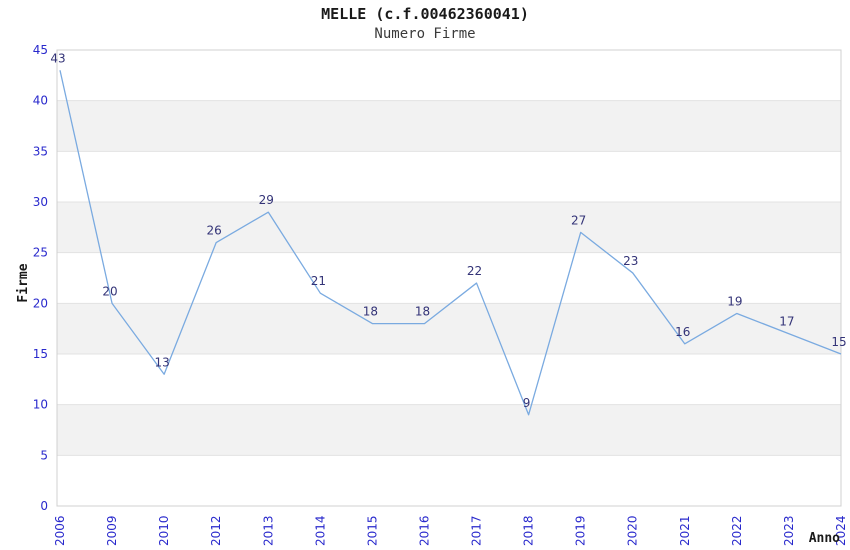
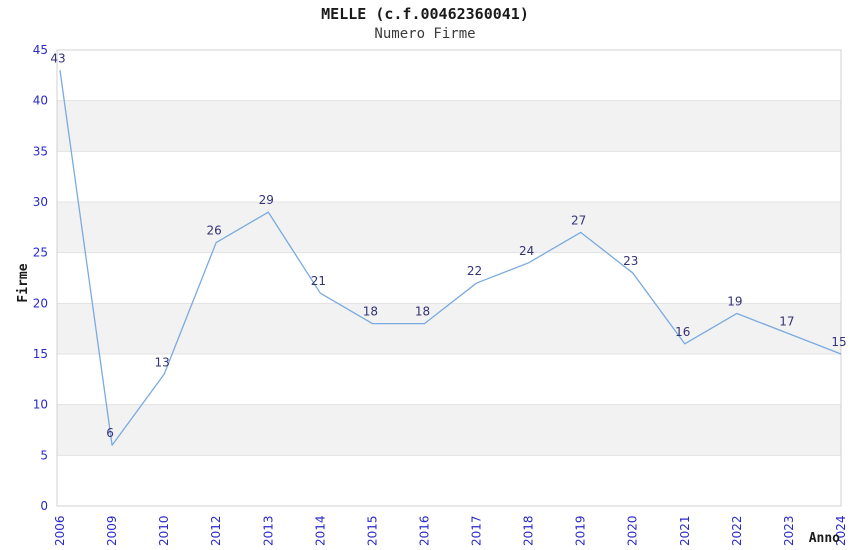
2009: 20 -> 6
2018: 9 -> 24
